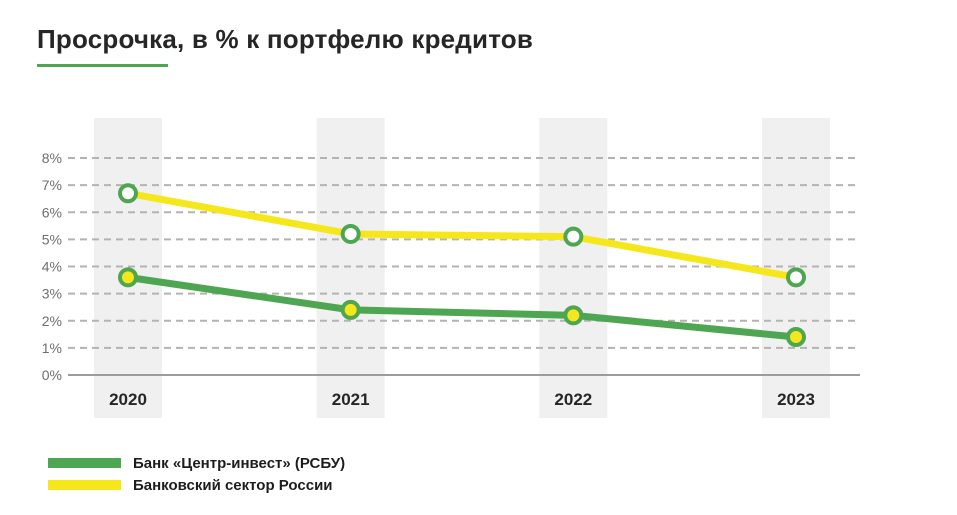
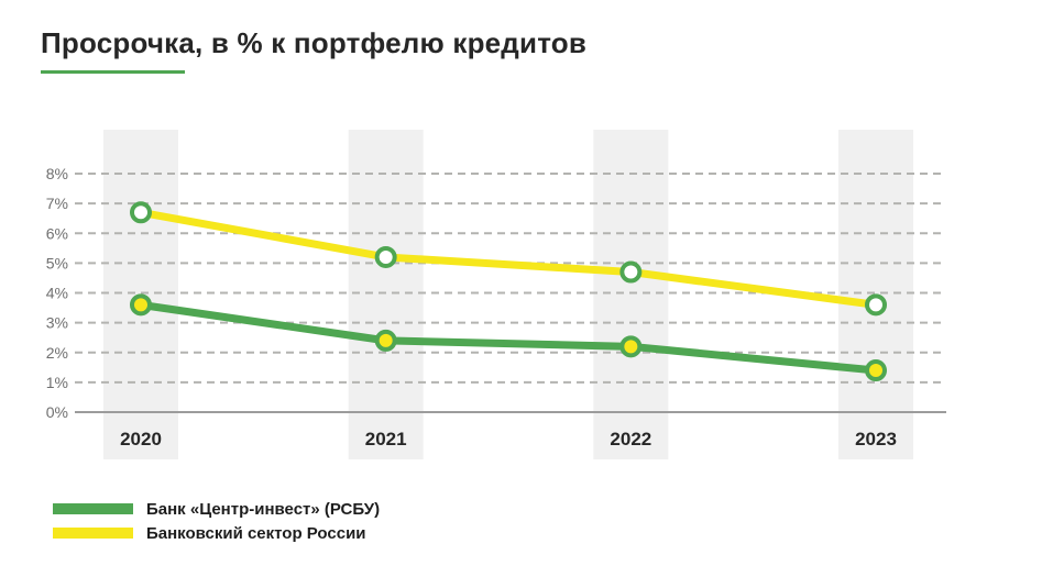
Банковский сектор России/2022: 5.1% -> 4.7%
